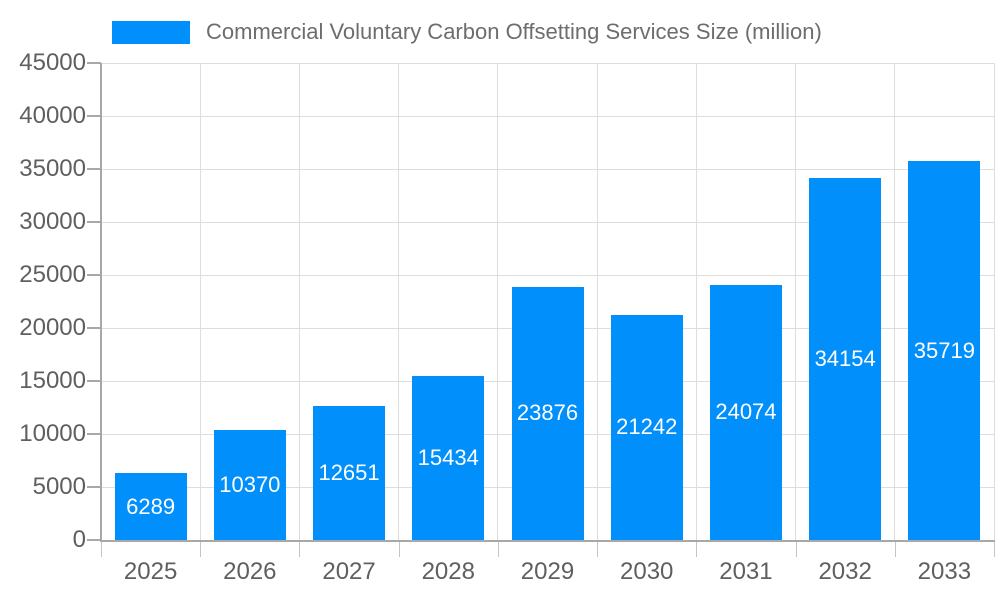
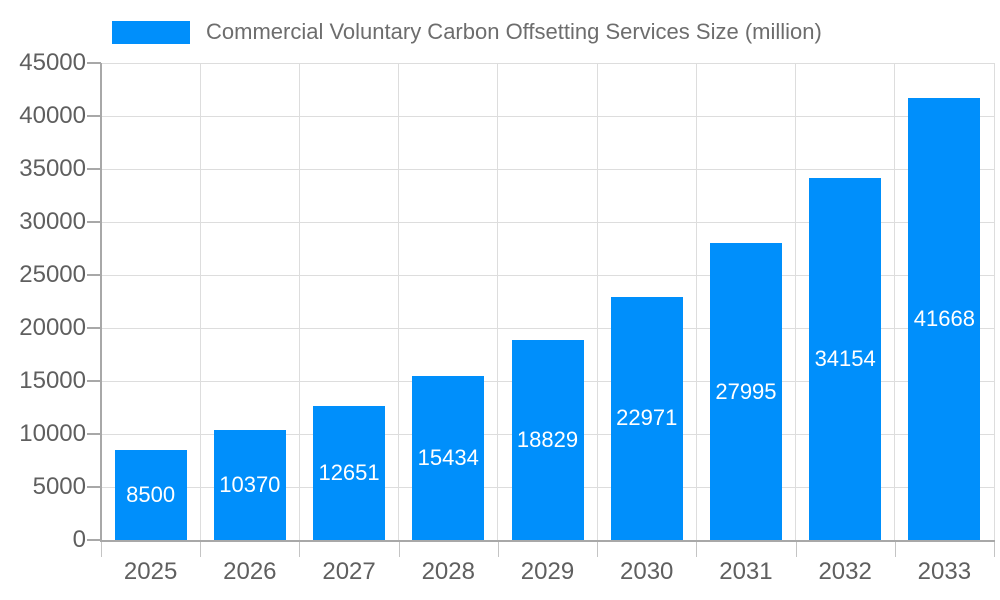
2025: 6289 -> 8500
2029: 23876 -> 18829
2030: 21242 -> 22971
2031: 24074 -> 27995
2033: 35719 -> 41668
